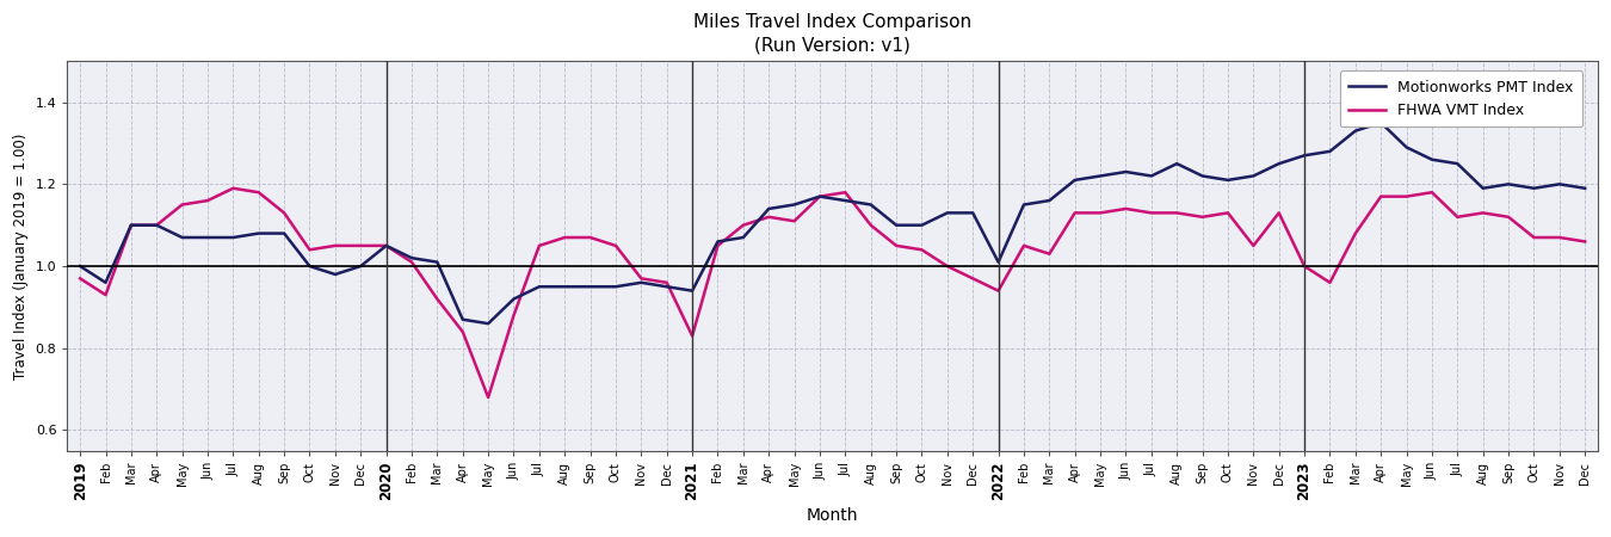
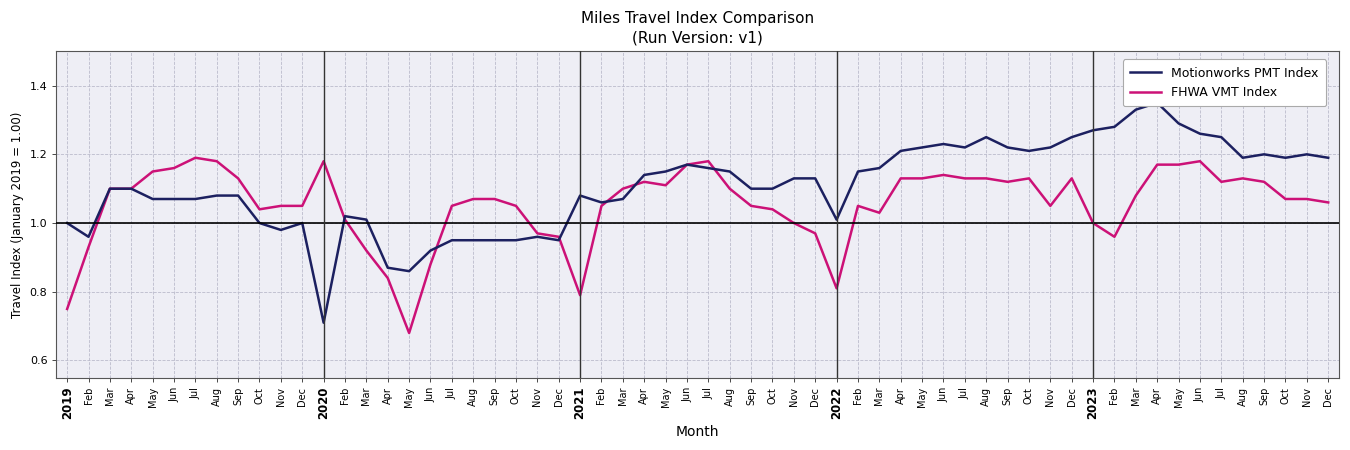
FHWA VMT Index/2019: 0.97 -> 0.75
Motionworks PMT Index/2020: 1.05 -> 0.71
FHWA VMT Index/2020: 1.05 -> 1.18
Motionworks PMT Index/2021: 0.94 -> 1.08
FHWA VMT Index/2021: 0.83 -> 0.79
FHWA VMT Index/2022: 0.94 -> 0.81
